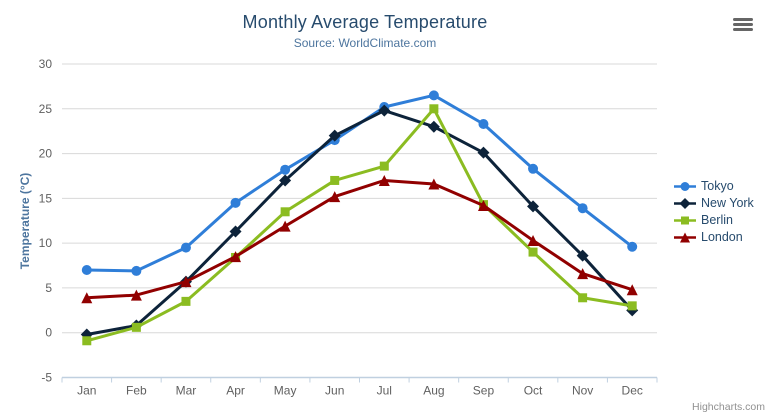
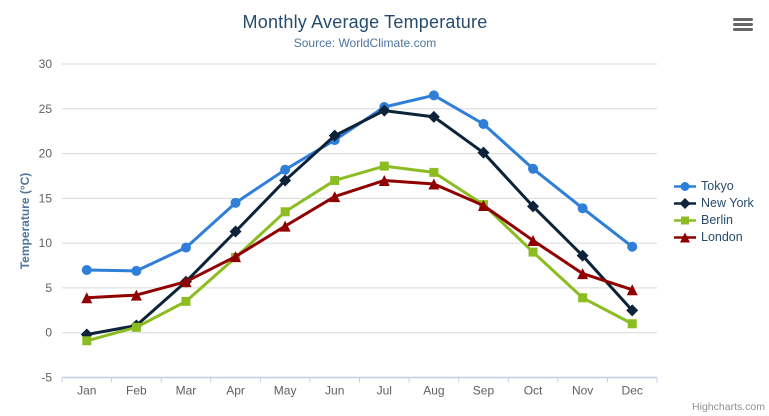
New York/Aug: 23 -> 24
Berlin/Aug: 25 -> 18
Berlin/Dec: 3 -> 1
